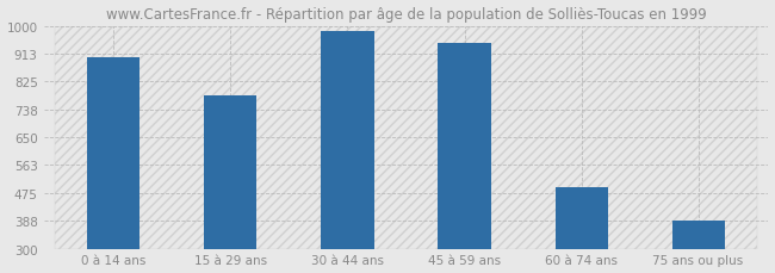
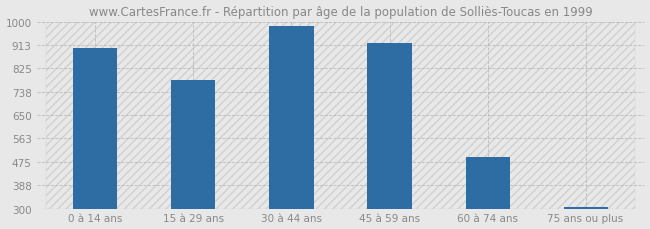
45 à 59 ans: 945 -> 920
75 ans ou plus: 390 -> 305
